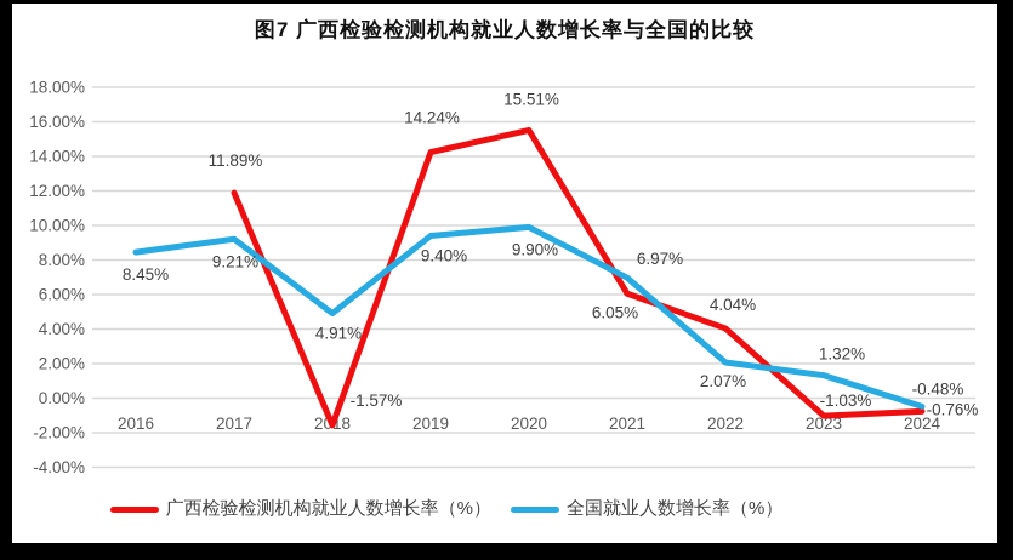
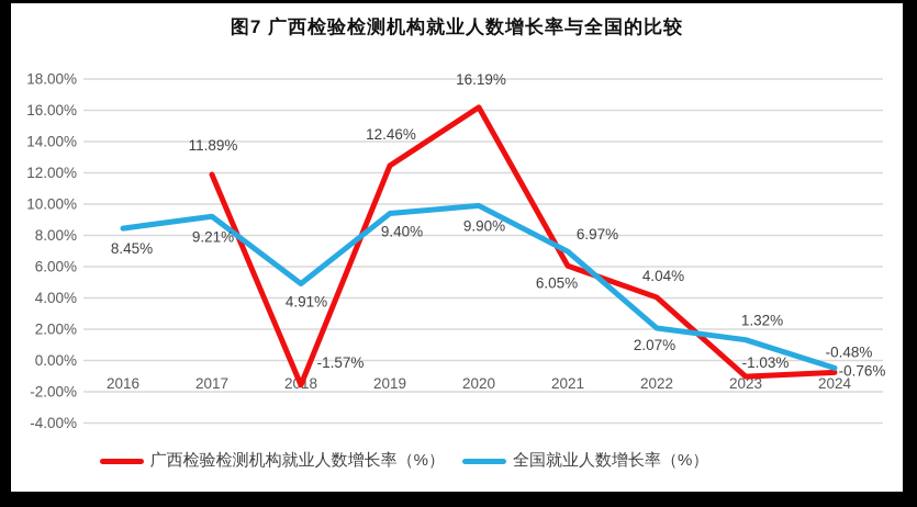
广西检验检测机构就业人数增长率（%）/2019: 14.24% -> 12.46%
广西检验检测机构就业人数增长率（%）/2020: 15.51% -> 16.19%
